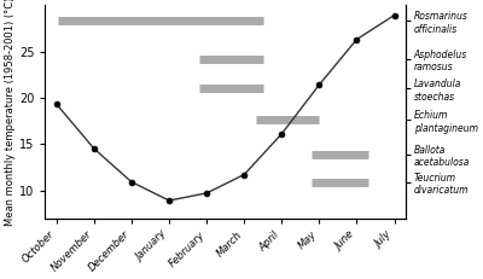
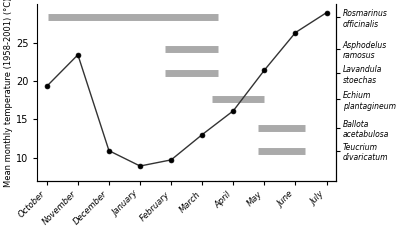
November: 14.5 -> 23.4
March: 11.7 -> 13.0
